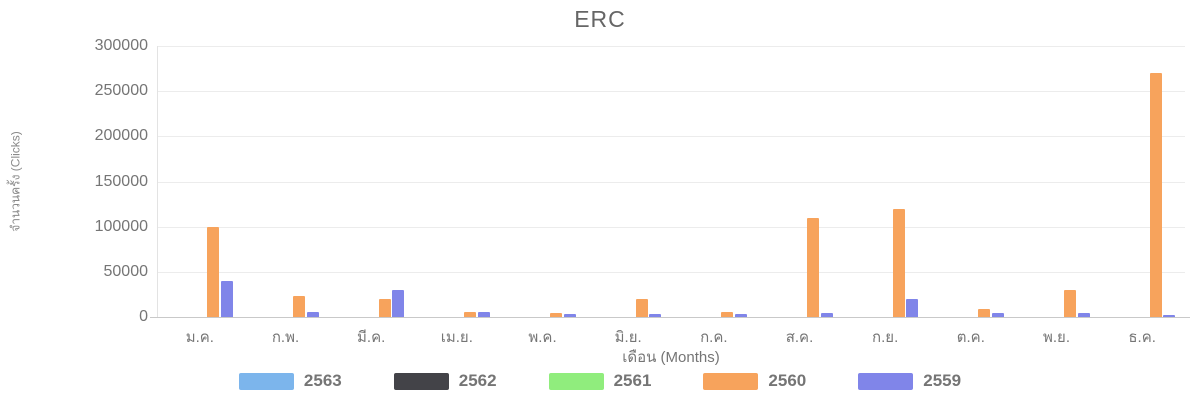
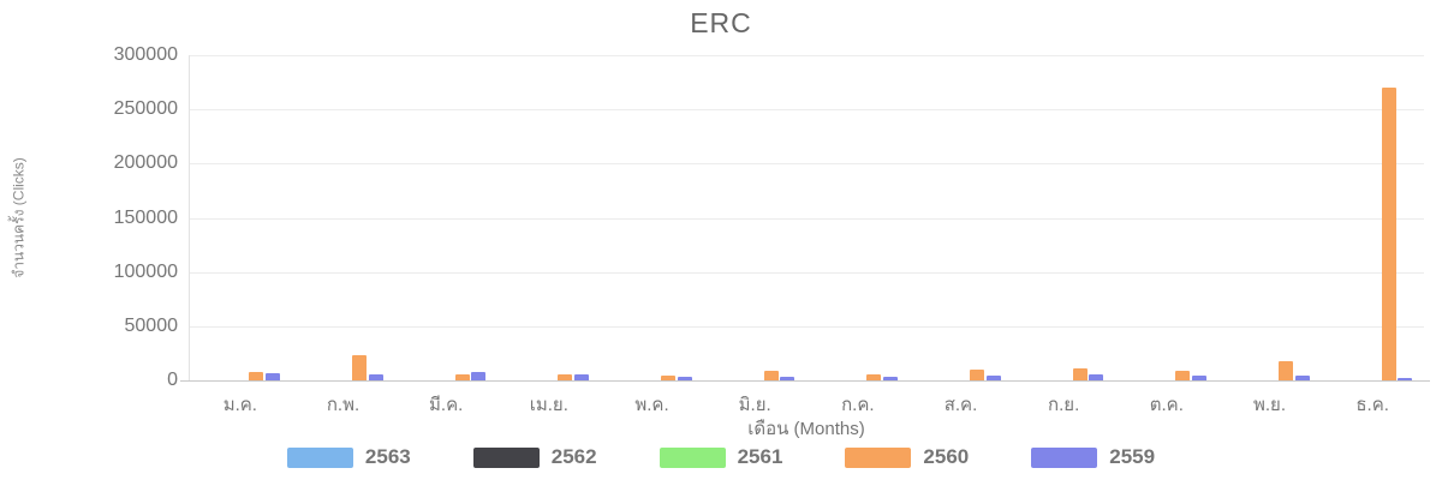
2560/ม.ค.: 100000 -> 10000
2559/ม.ค.: 40000 -> 10000
2560/มี.ค.: 20000 -> 10000
2559/มี.ค.: 30000 -> 10000
2560/มิ.ย.: 20000 -> 10000
2560/ส.ค.: 110000 -> 10000
2560/ก.ย.: 120000 -> 10000
2559/ก.ย.: 20000 -> 10000
2560/พ.ย.: 30000 -> 20000
